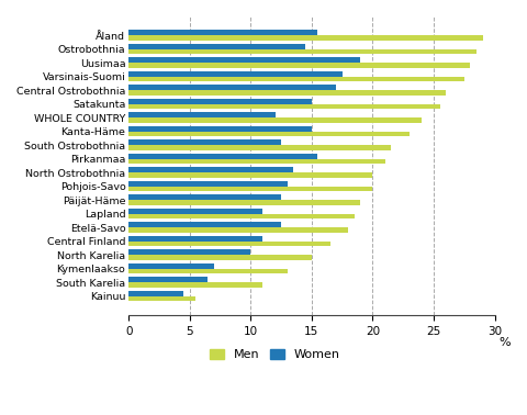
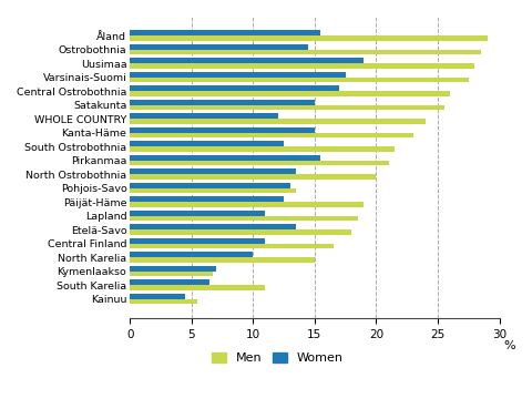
Men/Pohjois-Savo: 20.0 -> 13.5
Women/Etelä-Savo: 12.5 -> 13.5
Men/Kymenlaakso: 13.0 -> 6.7
